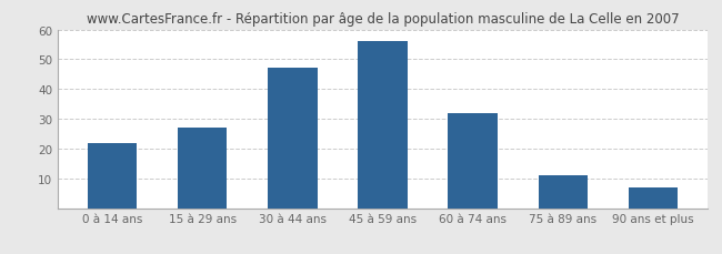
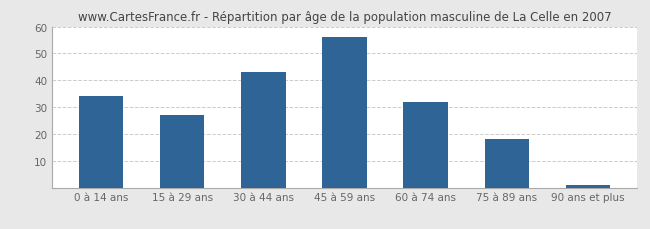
0 à 14 ans: 22 -> 34
30 à 44 ans: 47 -> 43
75 à 89 ans: 11 -> 18
90 ans et plus: 7 -> 1
